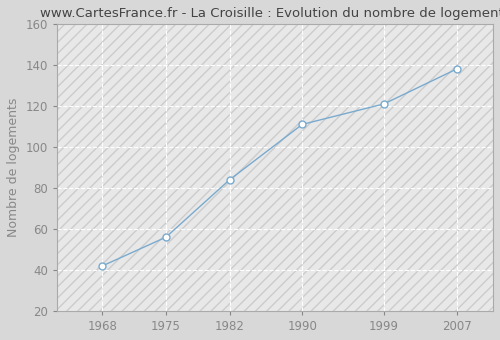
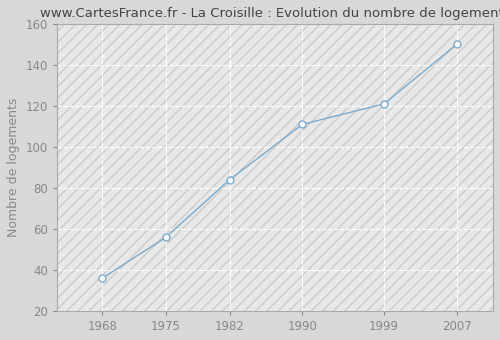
1968: 42 -> 36
2007: 138 -> 150
